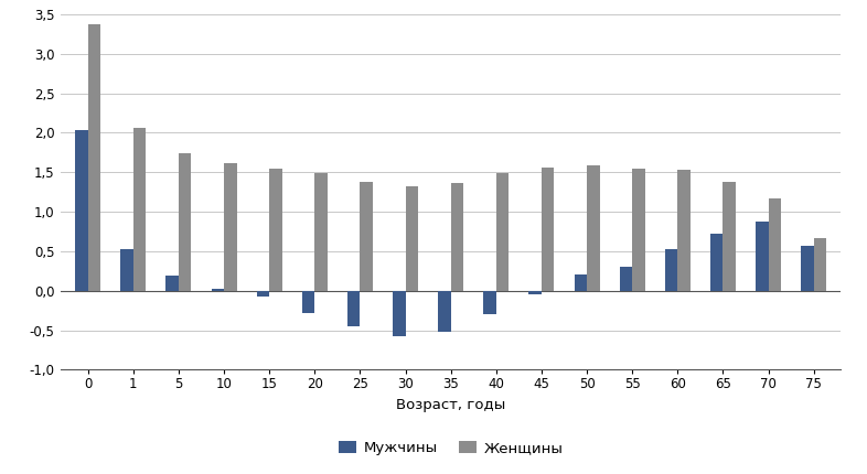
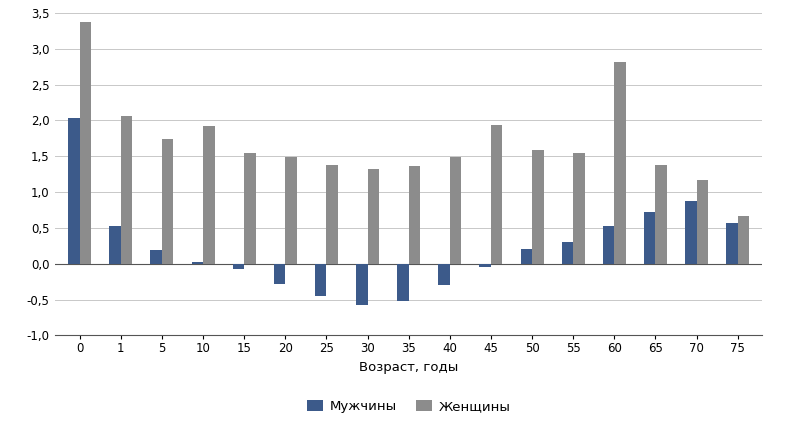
Женщины/10: 1,61 -> 1,92
Женщины/45: 1,56 -> 1,94
Женщины/60: 1,53 -> 2,82
